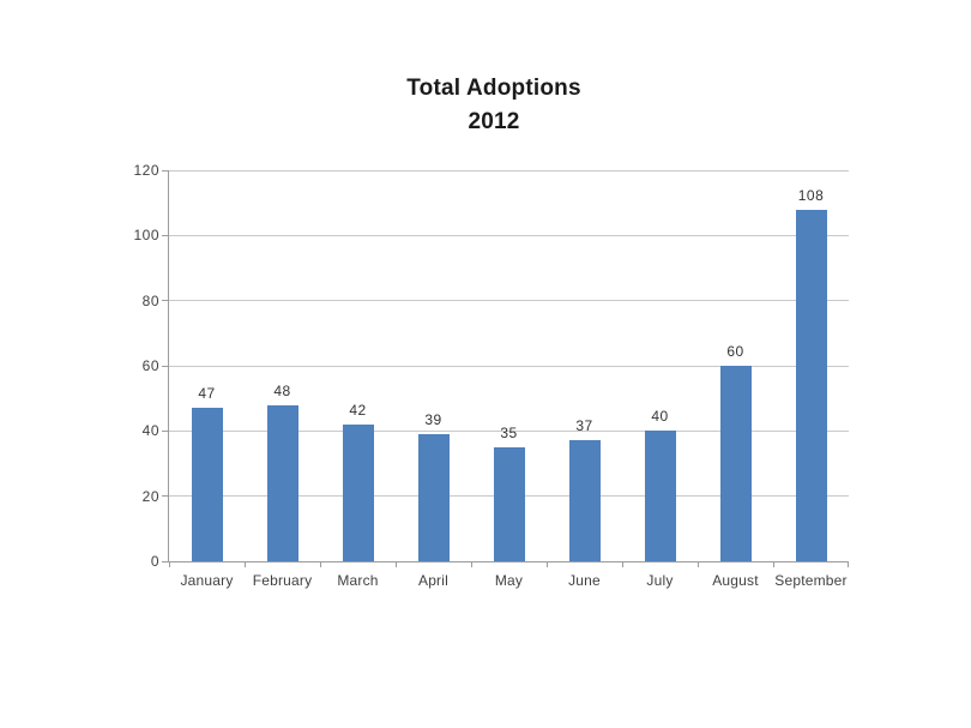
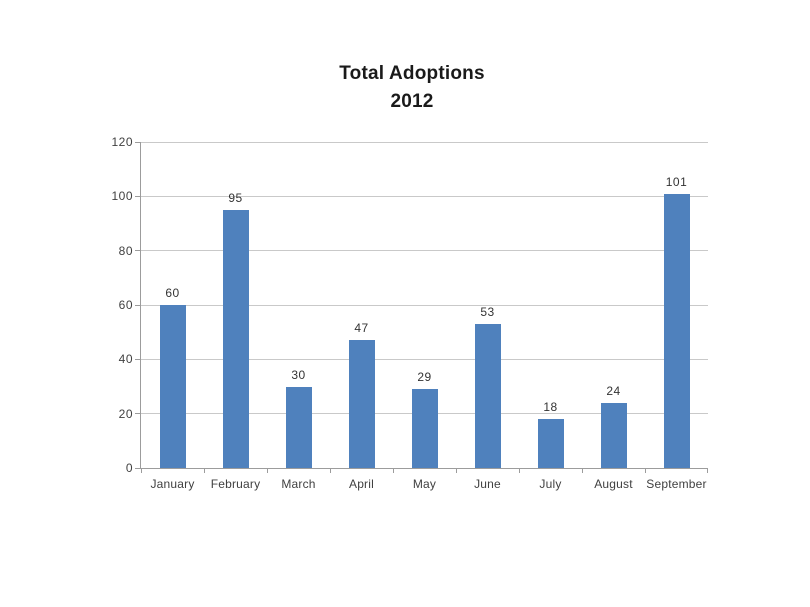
January: 47 -> 60
February: 48 -> 95
March: 42 -> 30
April: 39 -> 47
May: 35 -> 29
June: 37 -> 53
July: 40 -> 18
August: 60 -> 24
September: 108 -> 101
